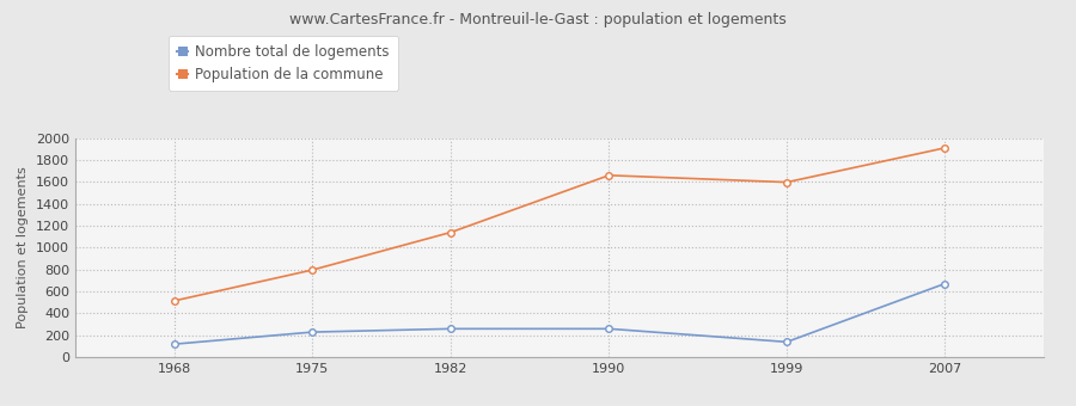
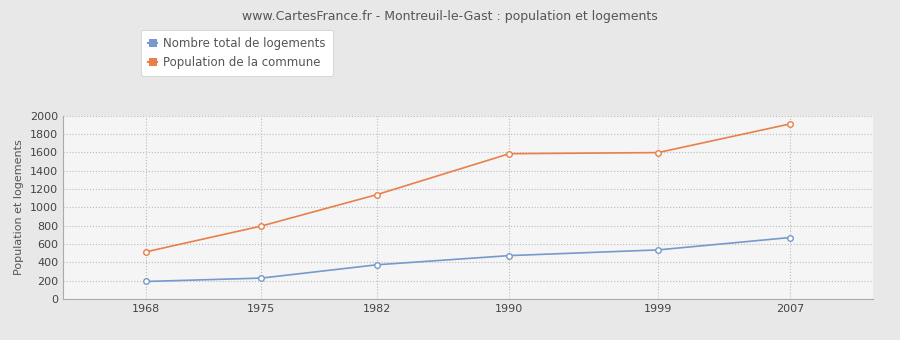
Nombre total de logements/1968: 120 -> 190
Nombre total de logements/1982: 260 -> 380
Nombre total de logements/1990: 260 -> 480
Population de la commune/1990: 1660 -> 1580
Nombre total de logements/1999: 140 -> 540
